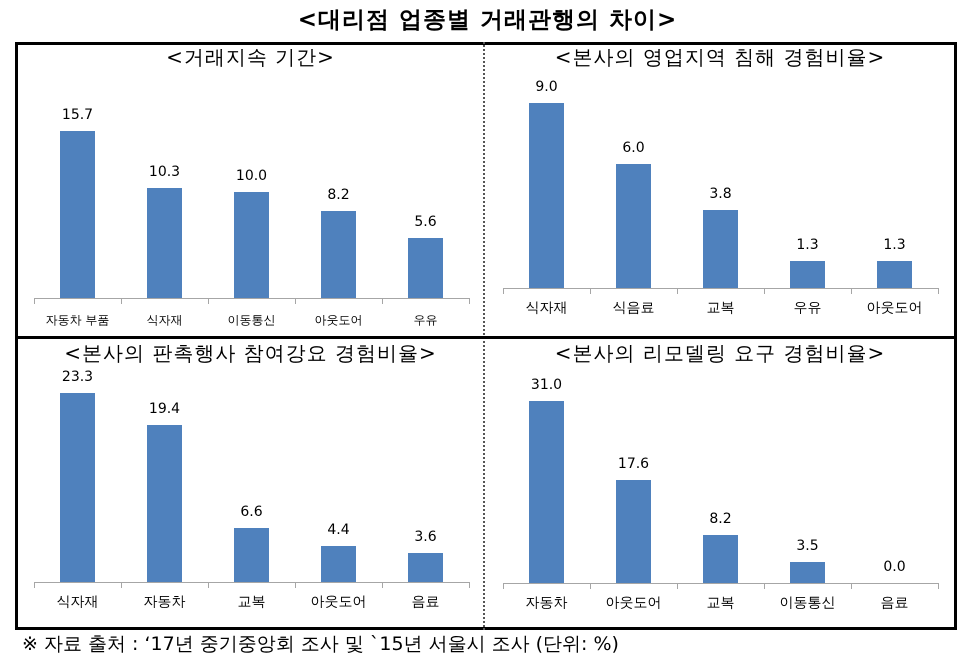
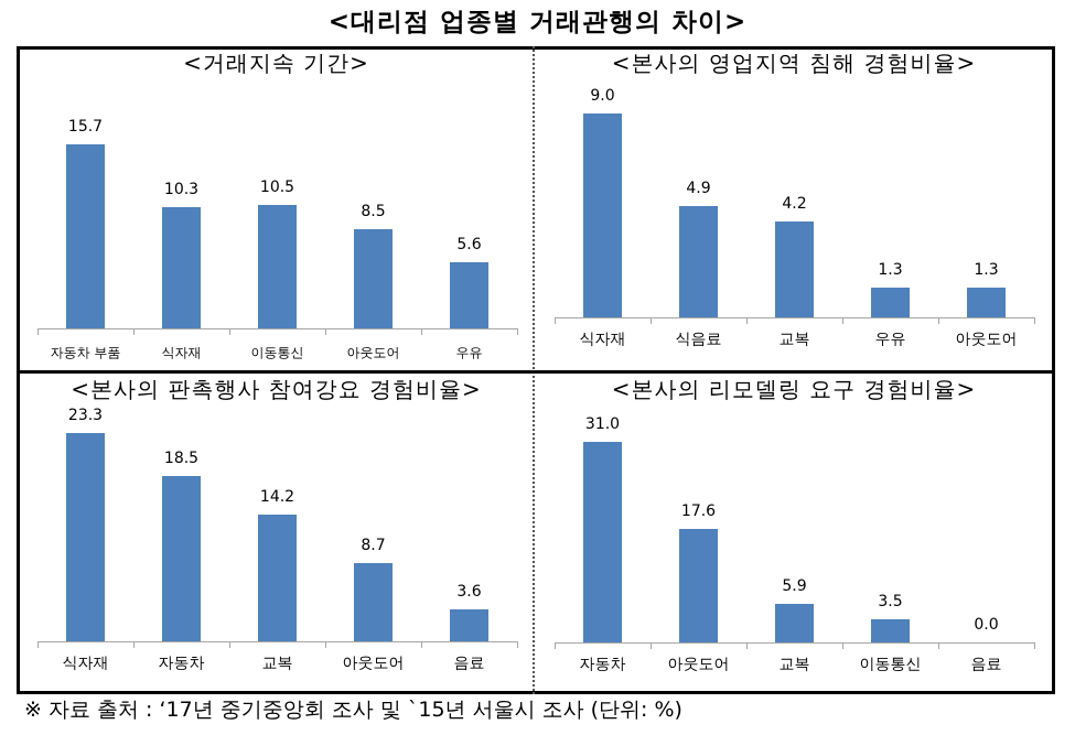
<거래지속 기간>/이동통신: 10.0 -> 10.5
<거래지속 기간>/아웃도어: 8.2 -> 8.5
<본사의 영업지역 침해 경험비율>/식음료: 6.0 -> 4.9
<본사의 영업지역 침해 경험비율>/교복: 3.8 -> 4.2
<본사의 판촉행사 참여강요 경험비율>/자동차: 19.4 -> 18.5
<본사의 판촉행사 참여강요 경험비율>/교복: 6.6 -> 14.2
<본사의 판촉행사 참여강요 경험비율>/아웃도어: 4.4 -> 8.7
<본사의 리모델링 요구 경험비율>/교복: 8.2 -> 5.9
